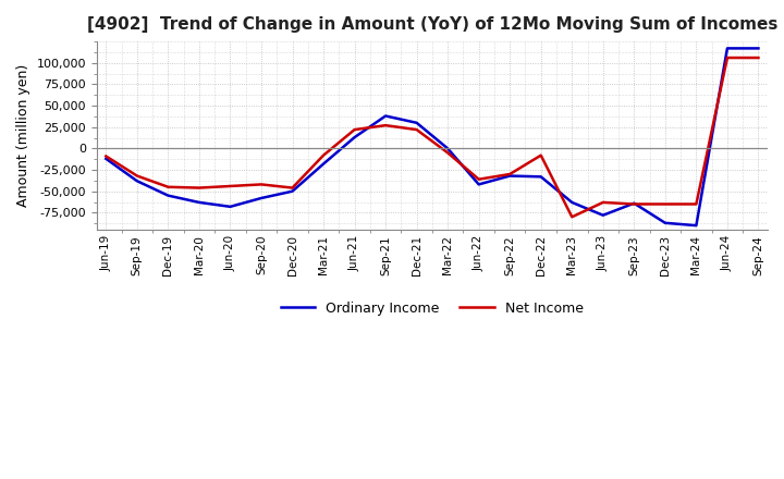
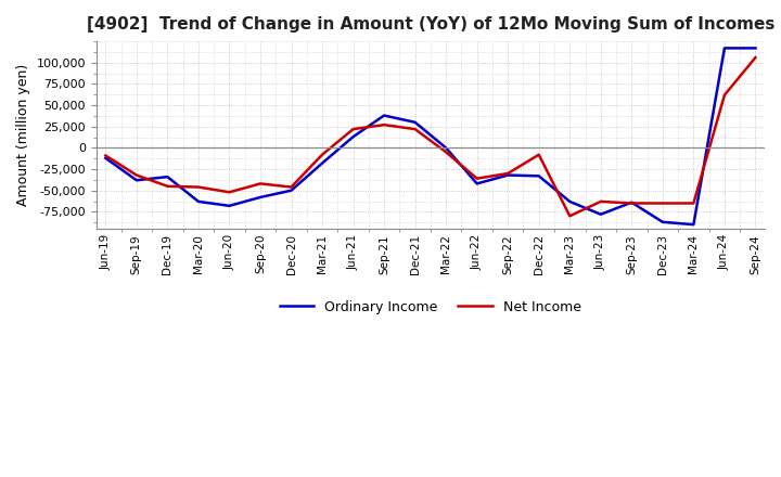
Ordinary Income/Dec-19: -55,000 -> -34,000
Net Income/Jun-20: -44,000 -> -52,000
Net Income/Jun-24: 106,000 -> 62,000
